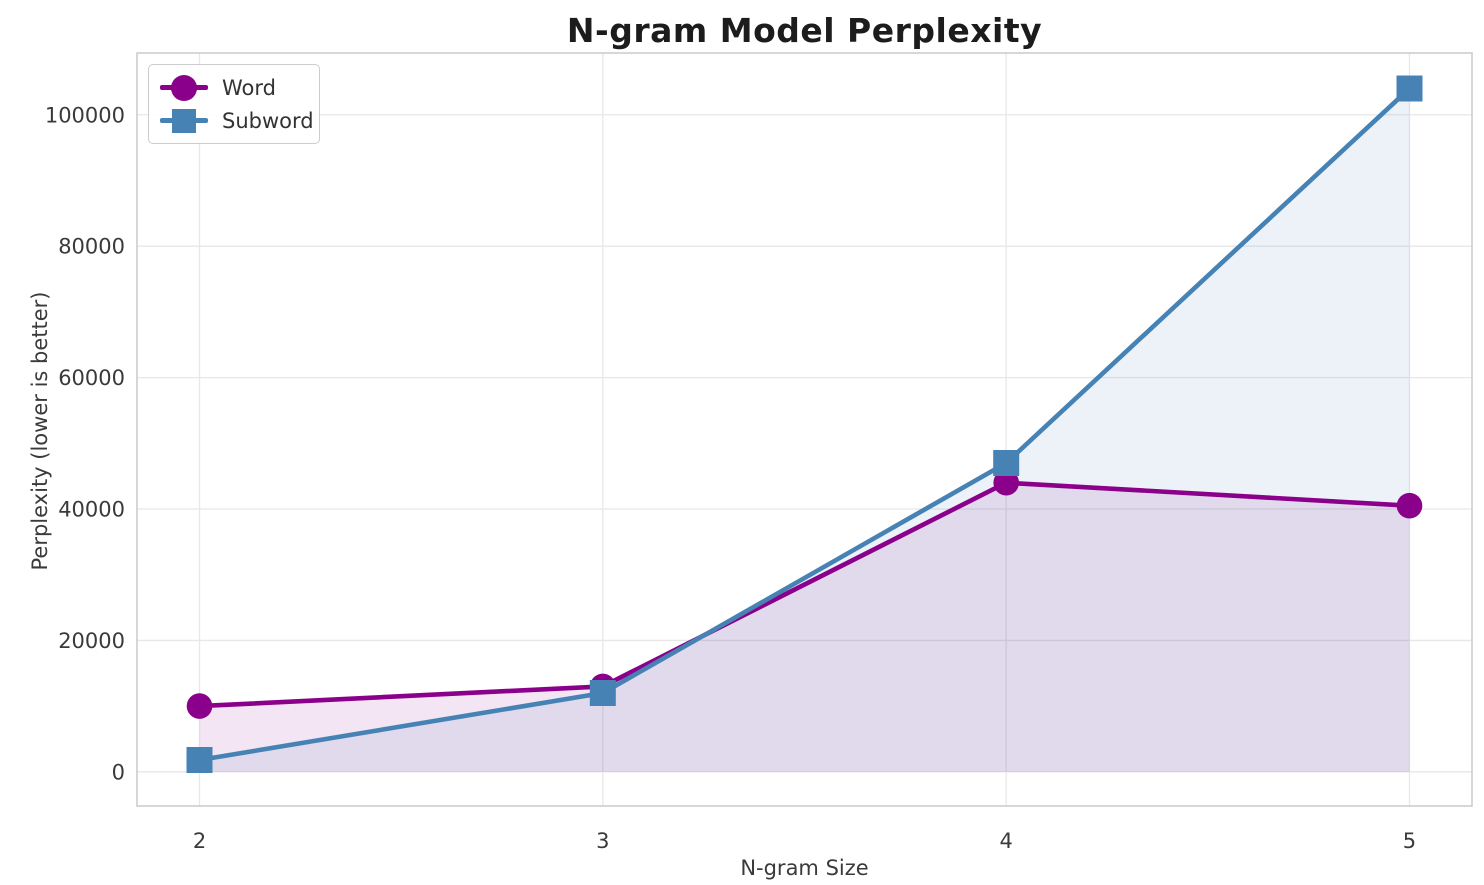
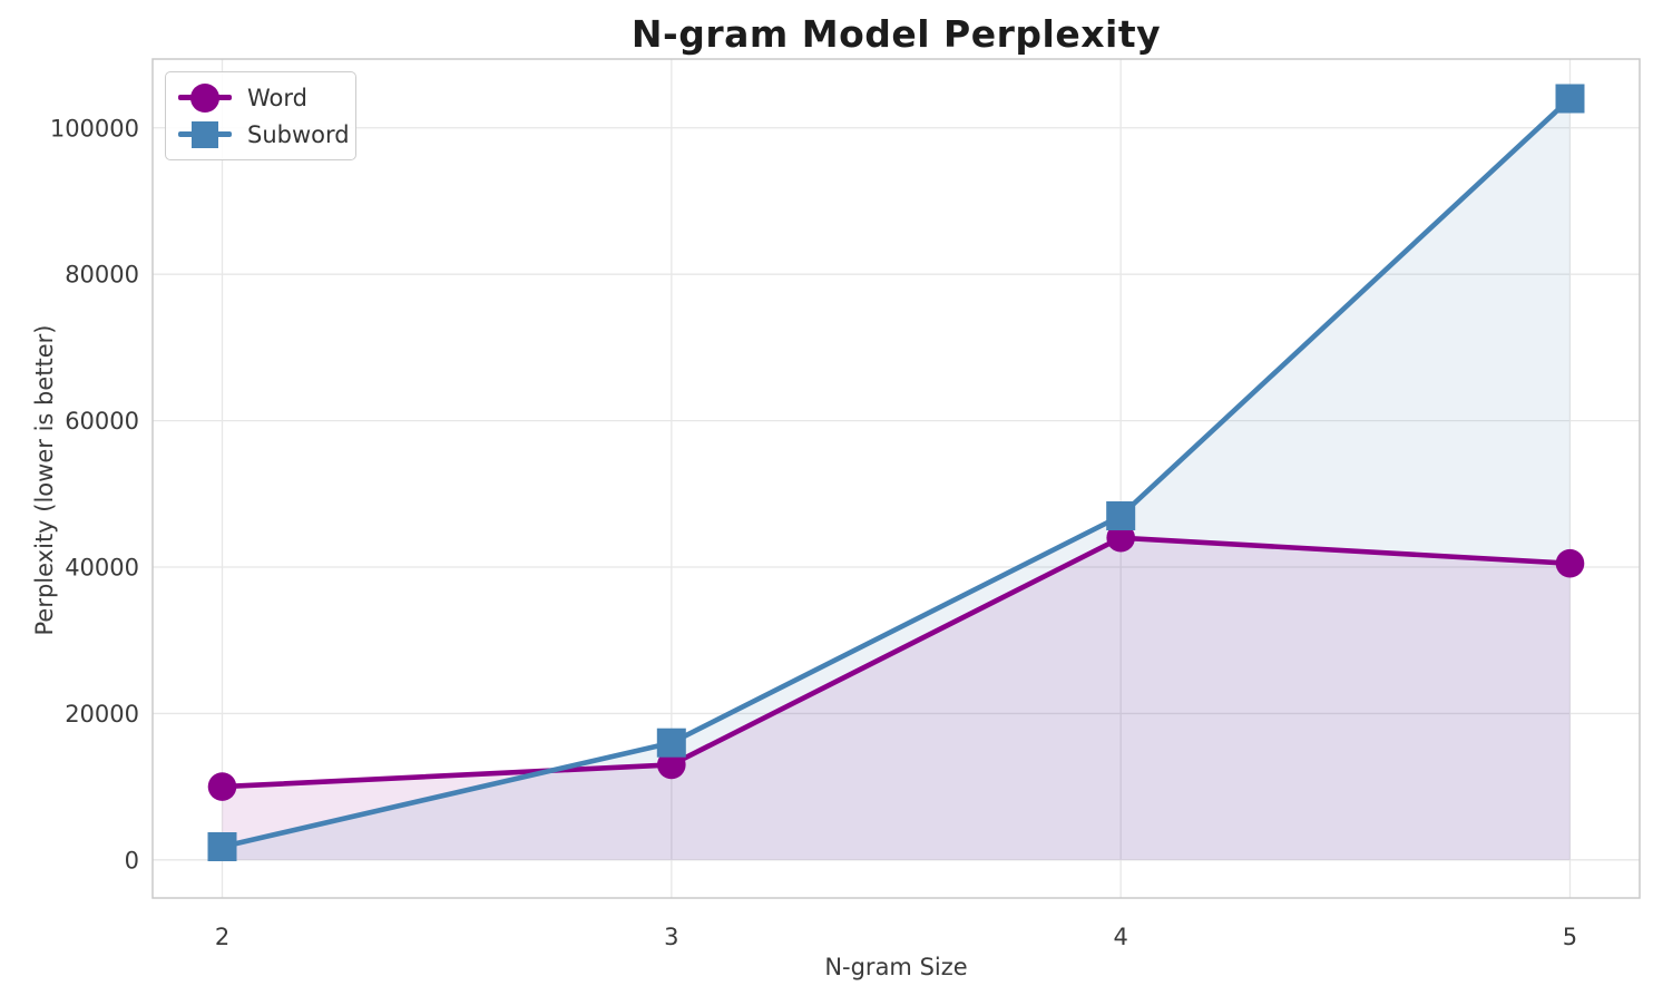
Subword/3: 12000 -> 16000
